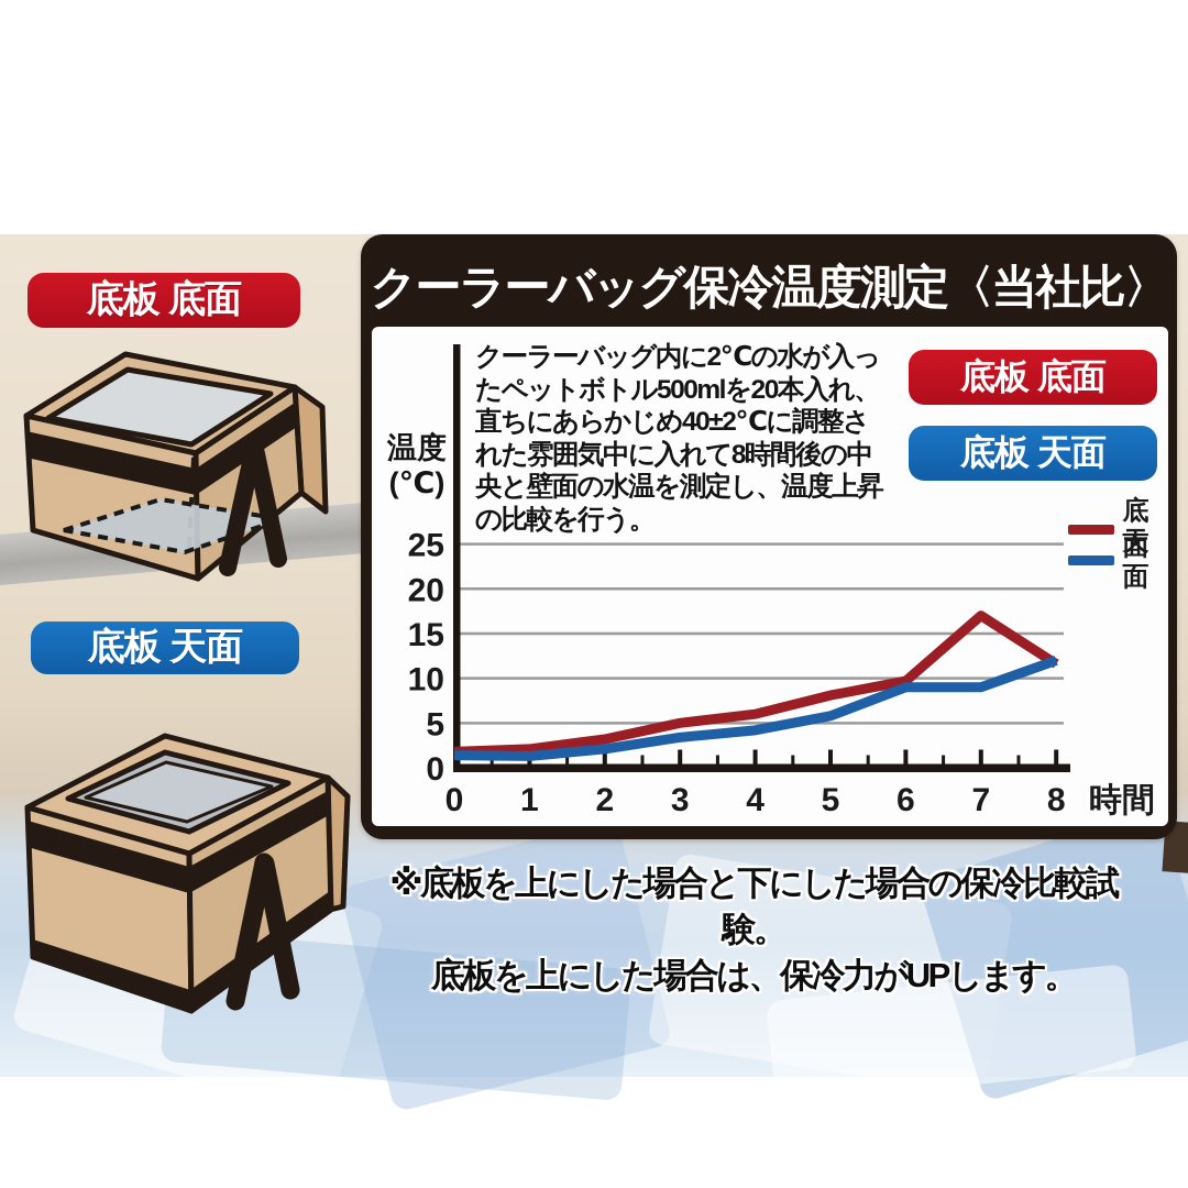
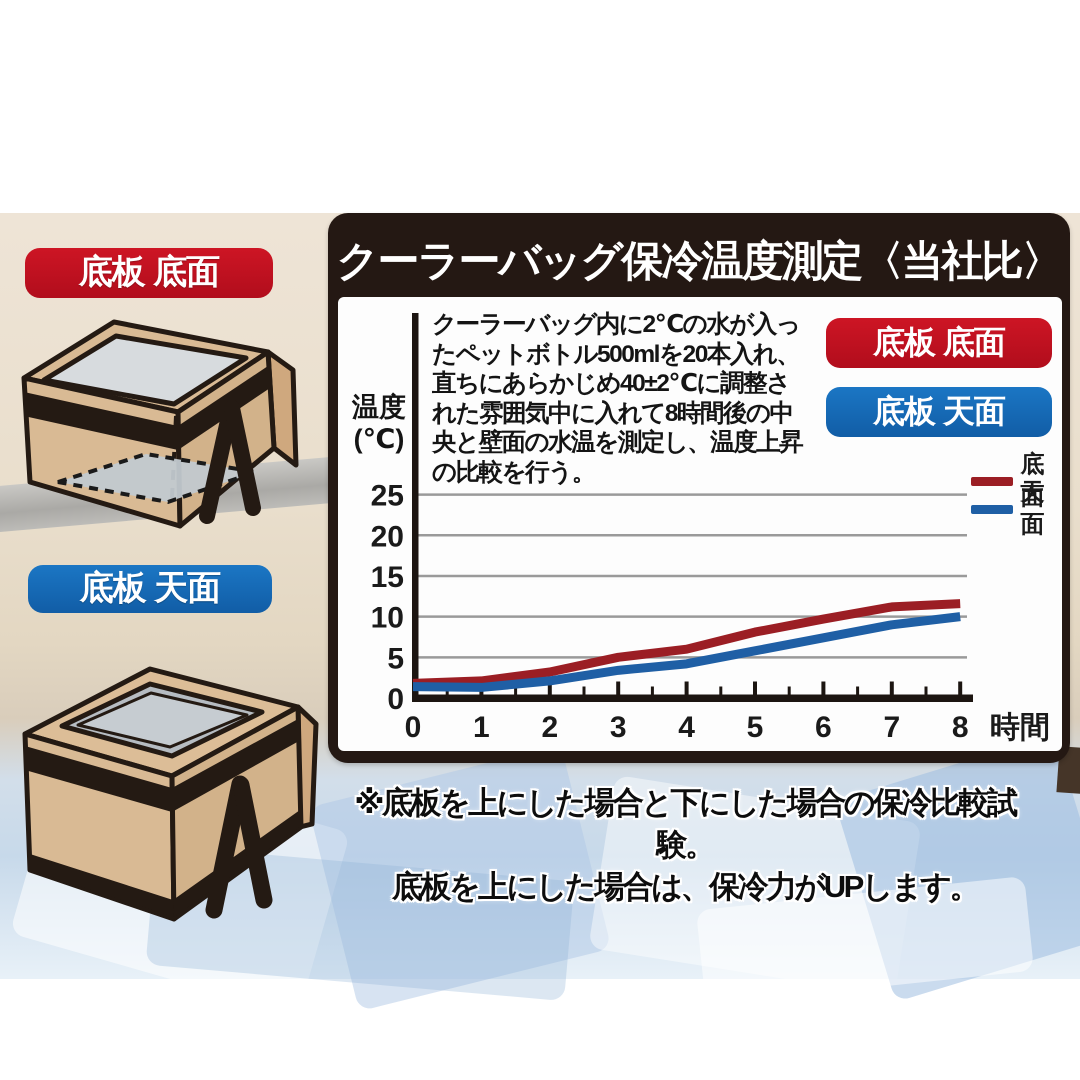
天面/6: 9 -> 7
底面/7: 17 -> 11
天面/8: 12 -> 10
